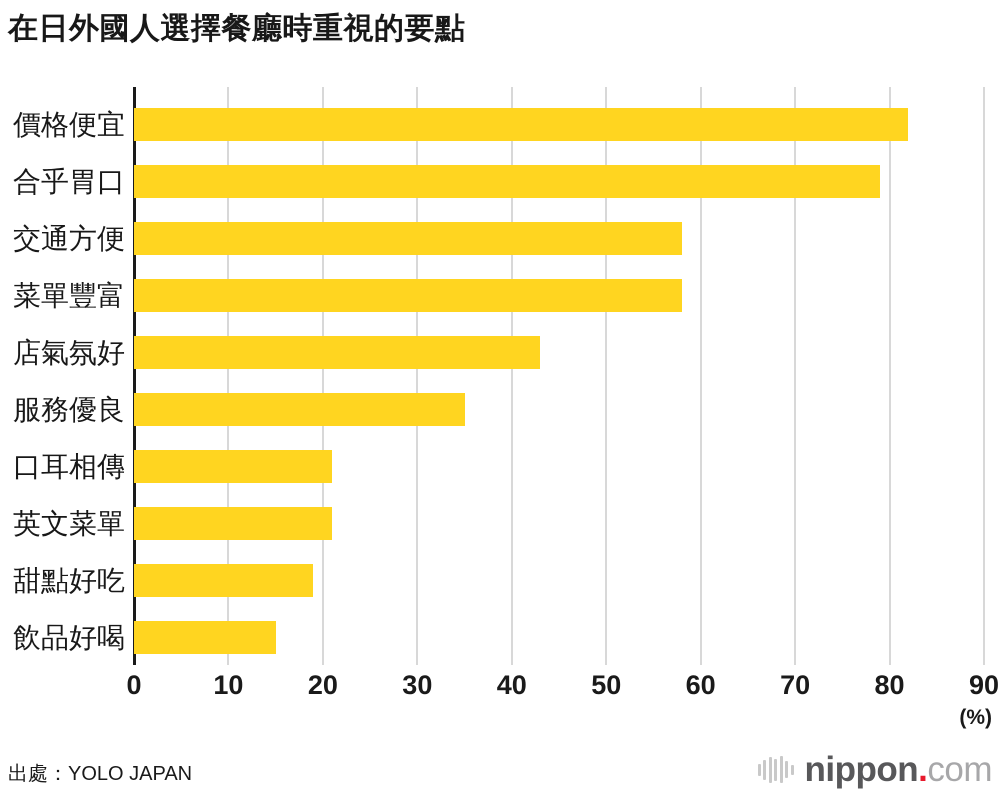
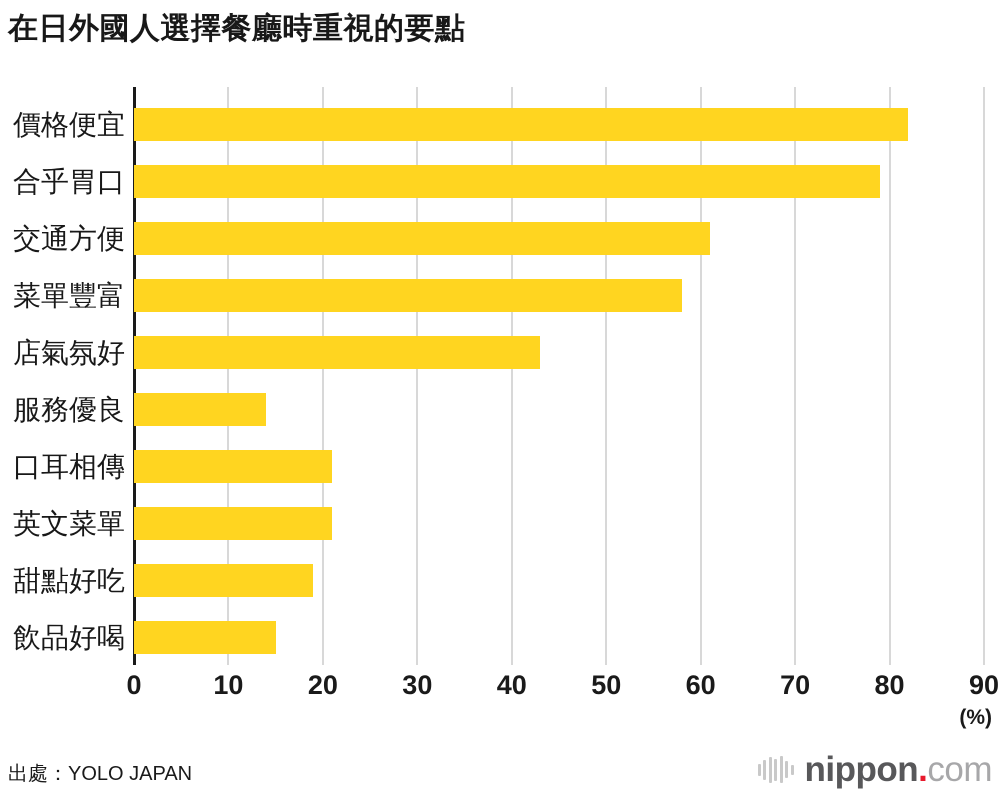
交通方便: 58 -> 61
服務優良: 35 -> 14
